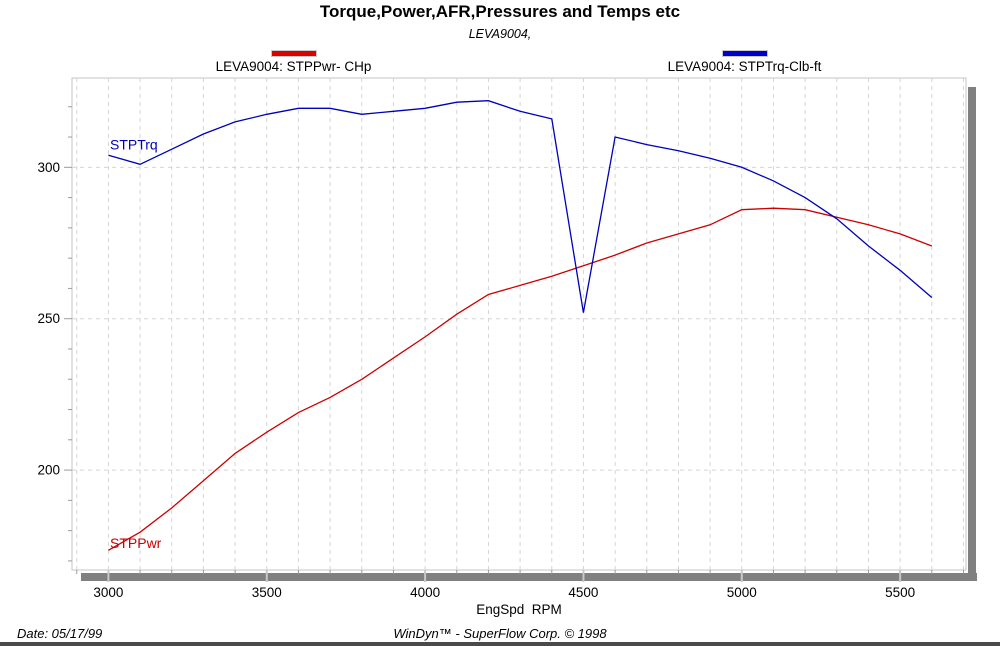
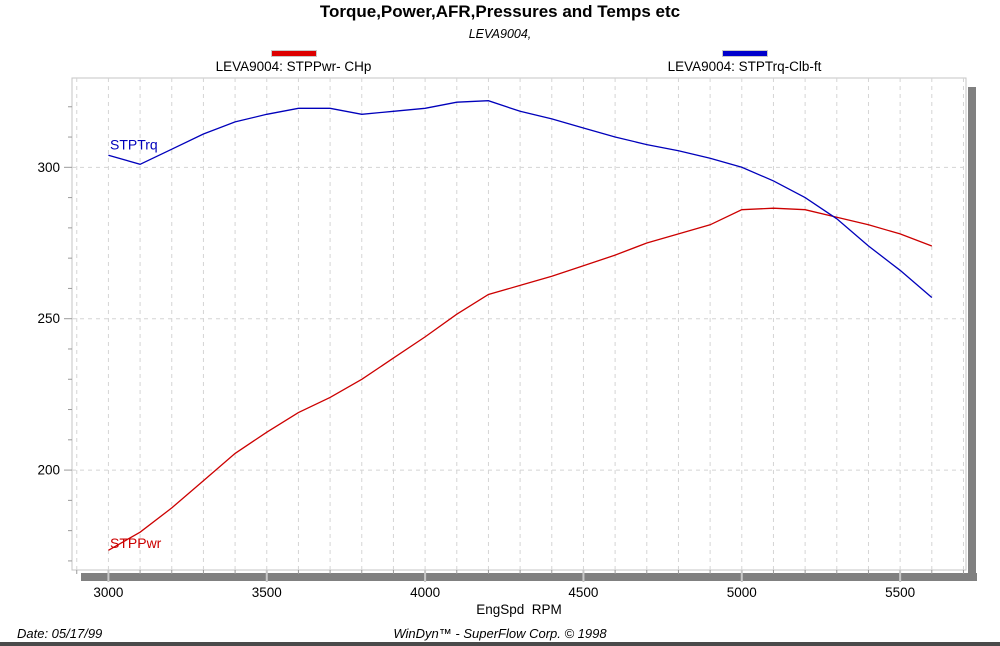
LEVA9004: STPTrq-Clb-ft/4500: 252 -> 313
